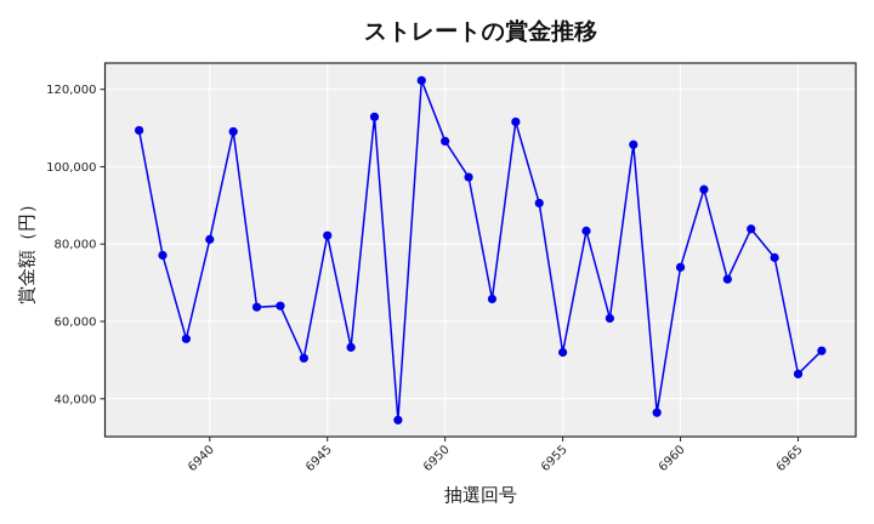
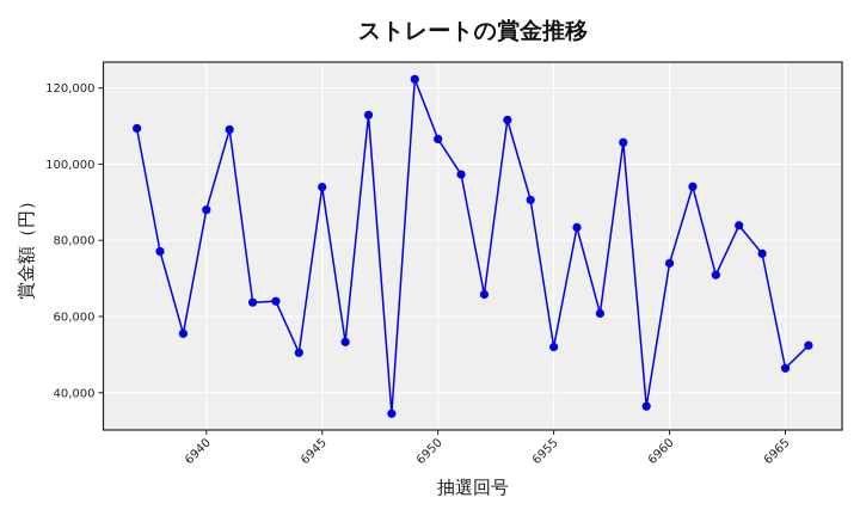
6940: 81000 -> 88000
6945: 82000 -> 94000
